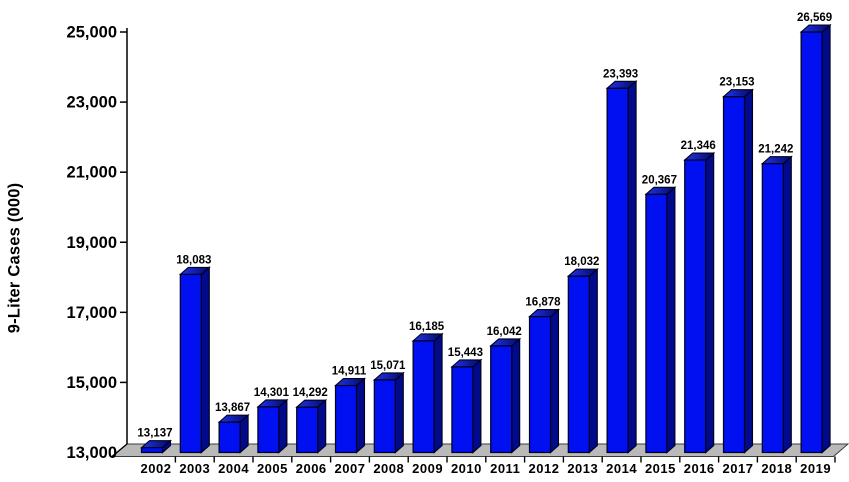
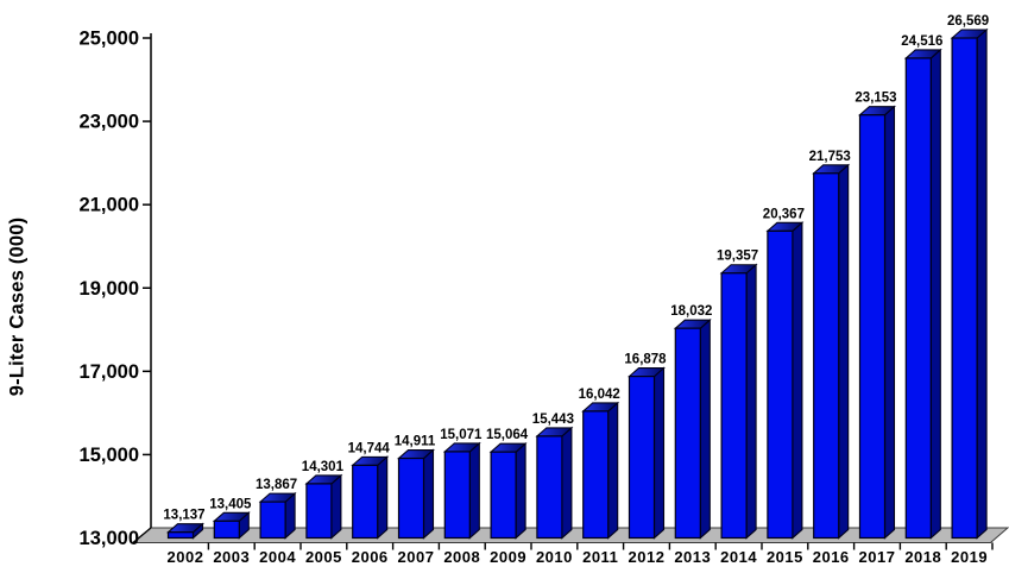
2003: 18,083 -> 13,405
2006: 14,292 -> 14,744
2009: 16,185 -> 15,064
2014: 23,393 -> 19,357
2016: 21,346 -> 21,753
2018: 21,242 -> 24,516
